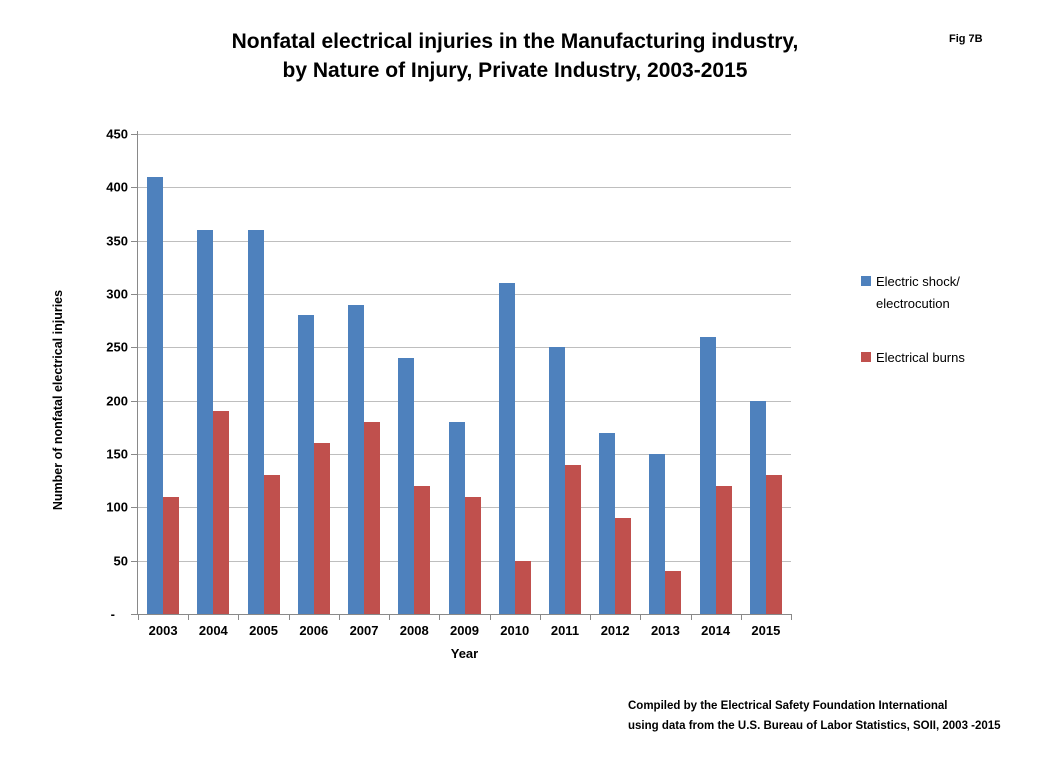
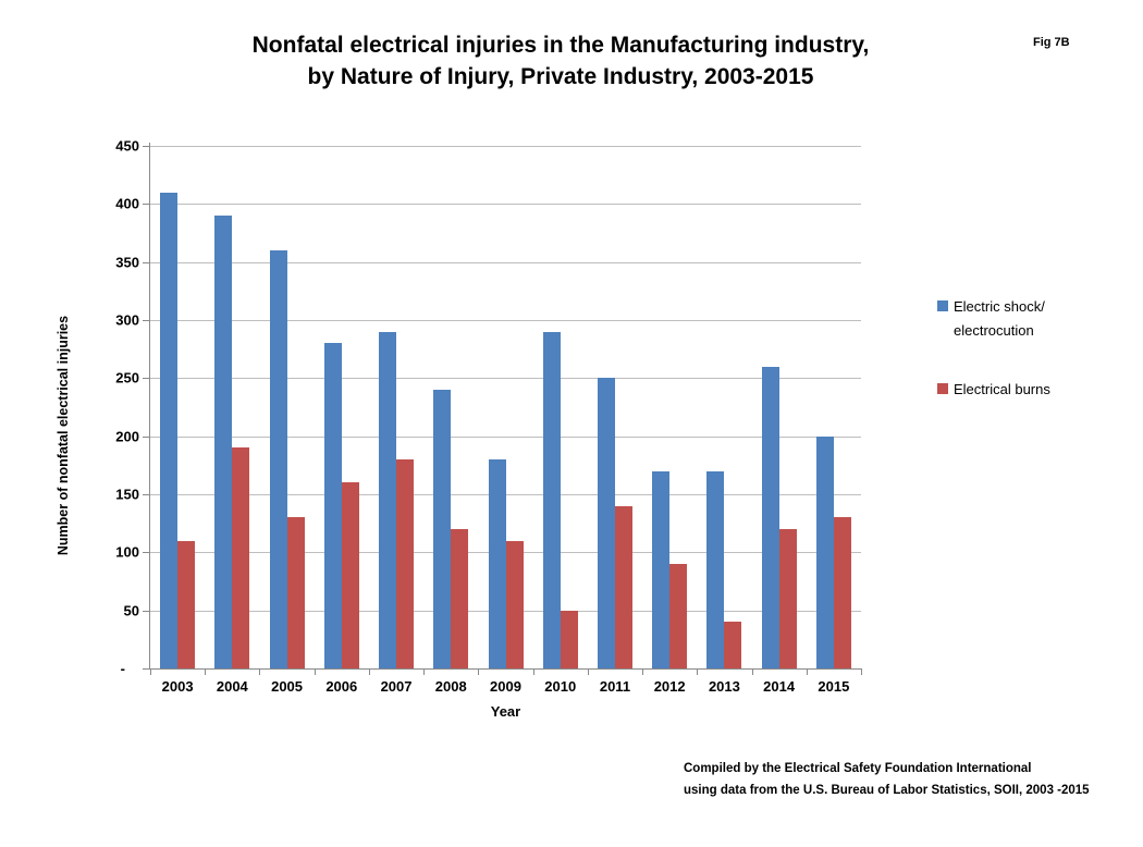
Electric shock/electrocution/2004: 360 -> 390
Electric shock/electrocution/2010: 310 -> 290
Electric shock/electrocution/2013: 150 -> 170
